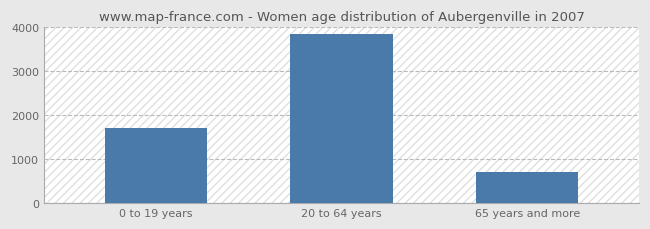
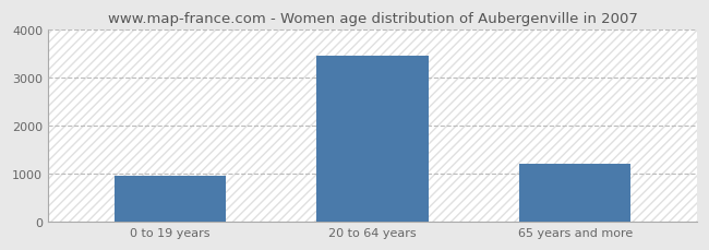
0 to 19 years: 1700 -> 950
20 to 64 years: 3850 -> 3450
65 years and more: 700 -> 1200
